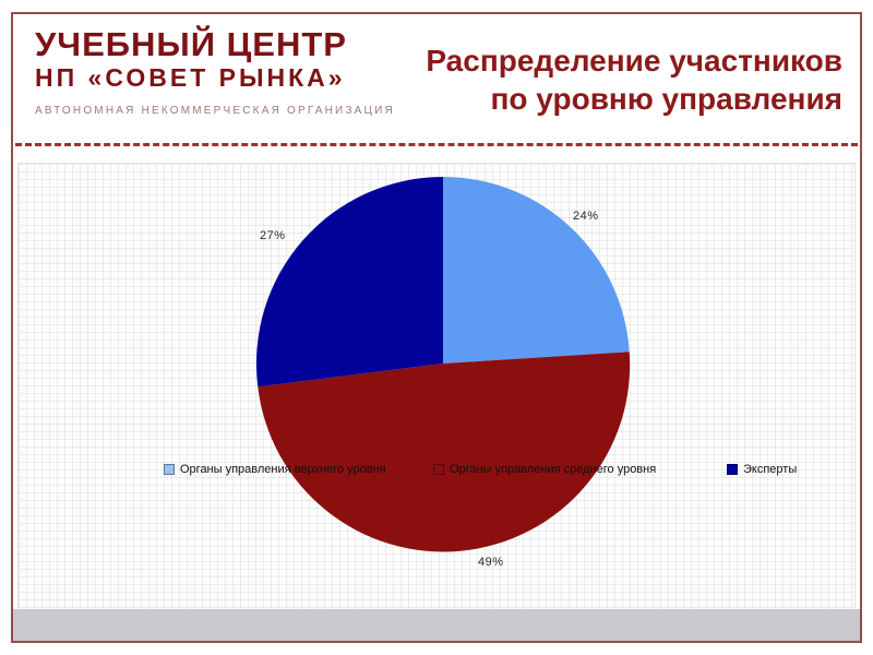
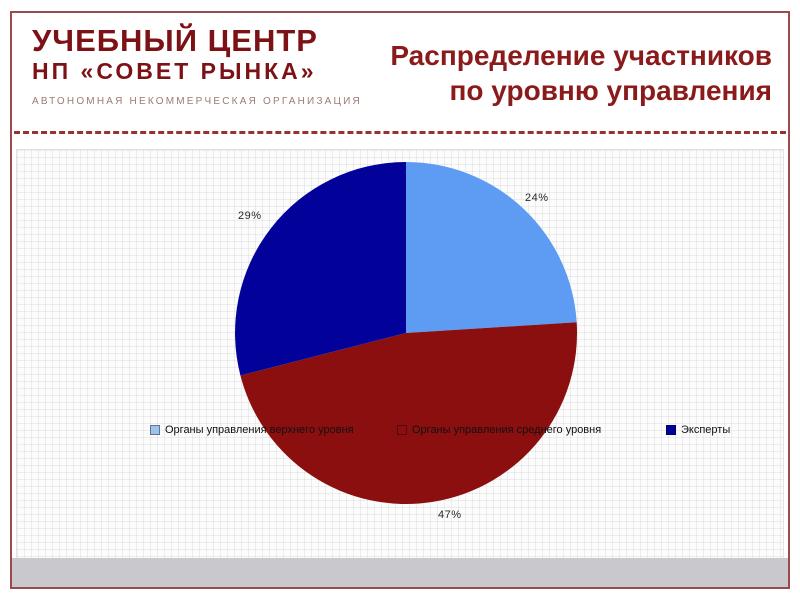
Органы управления среднего уровня: 49% -> 47%
Эксперты: 27% -> 29%
